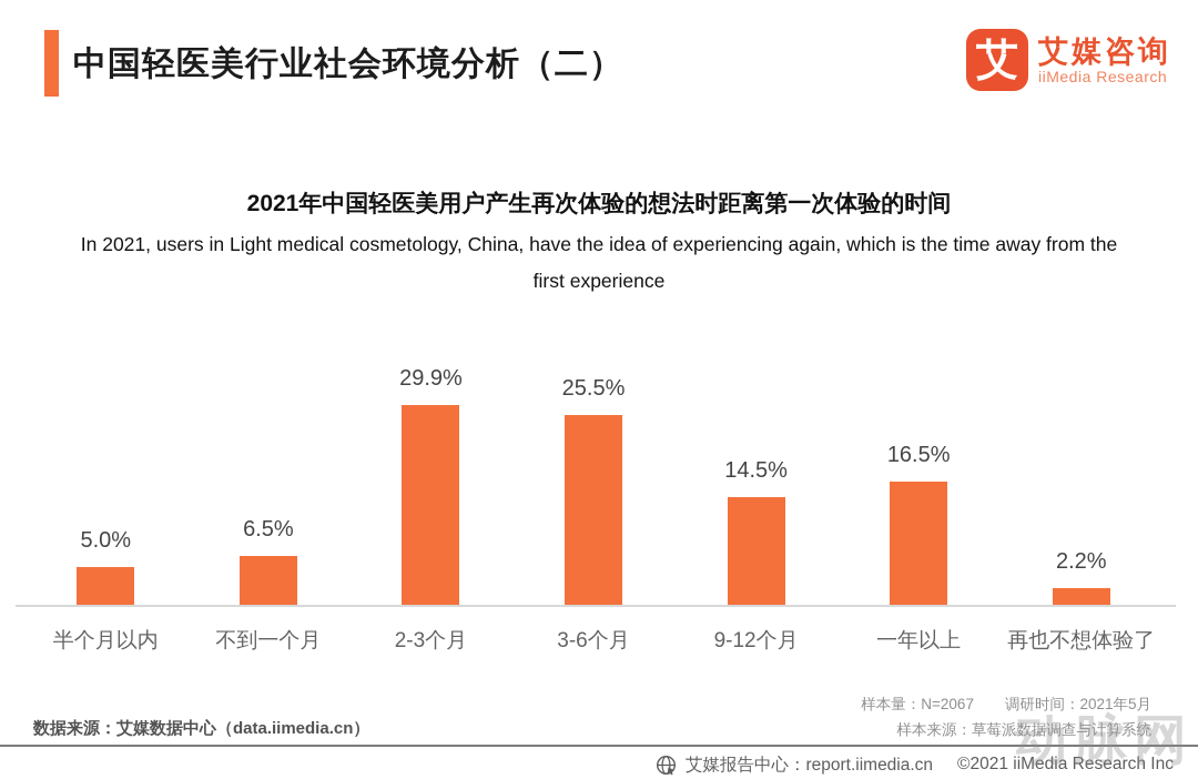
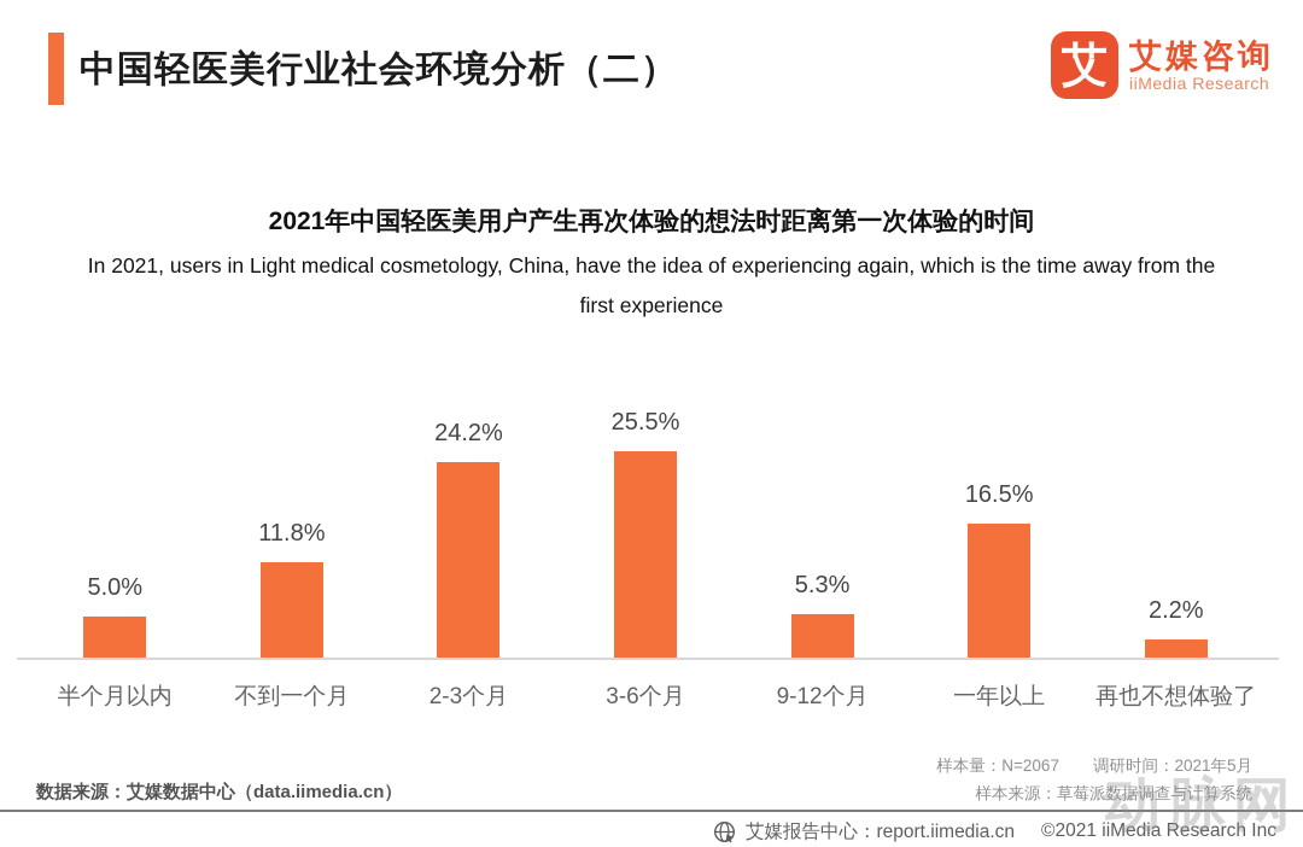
不到一个月: 6.5% -> 11.8%
2-3个月: 29.9% -> 24.2%
9-12个月: 14.5% -> 5.3%
